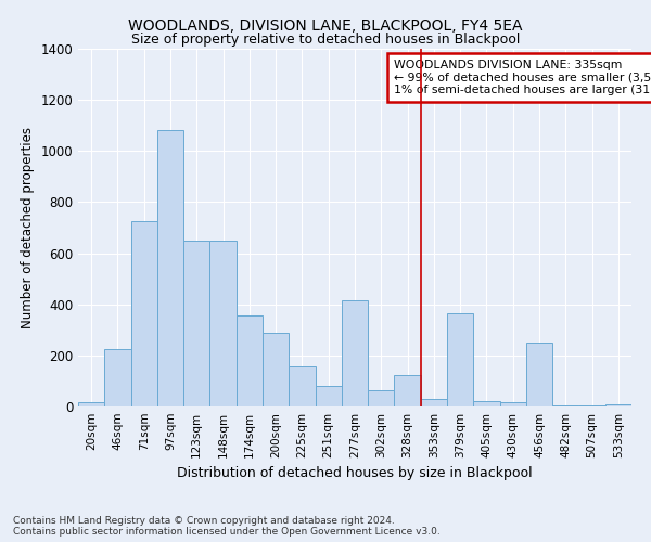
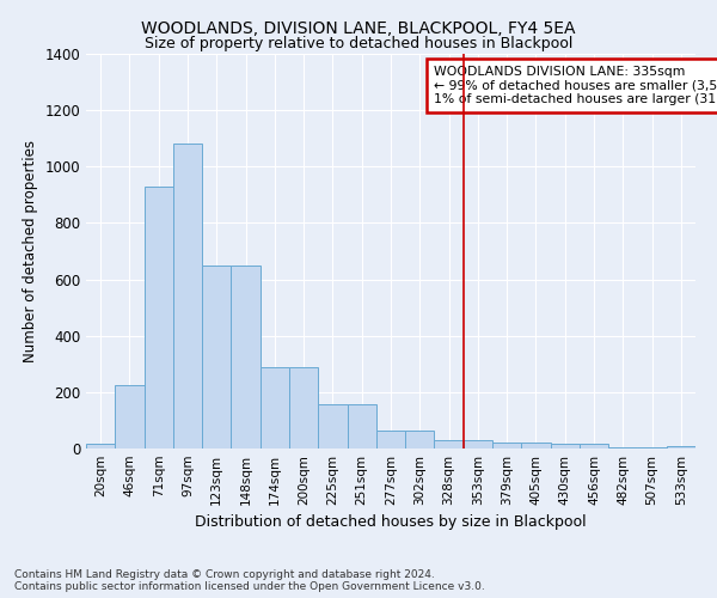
71sqm: 725 -> 930
174sqm: 355 -> 290
251sqm: 80 -> 155
277sqm: 415 -> 65
328sqm: 125 -> 30
379sqm: 365 -> 20
456sqm: 250 -> 15
